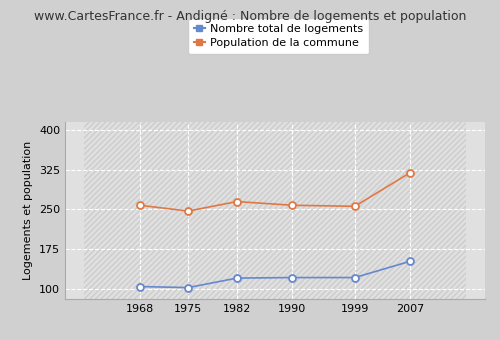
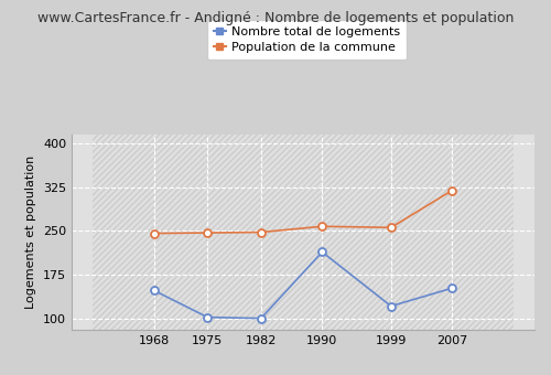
Nombre total de logements/1968: 104 -> 148
Population de la commune/1968: 258 -> 246
Nombre total de logements/1982: 120 -> 100
Population de la commune/1982: 265 -> 248
Nombre total de logements/1990: 121 -> 214
